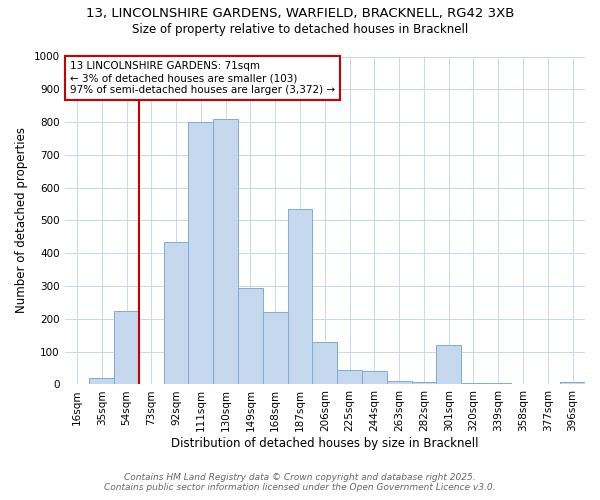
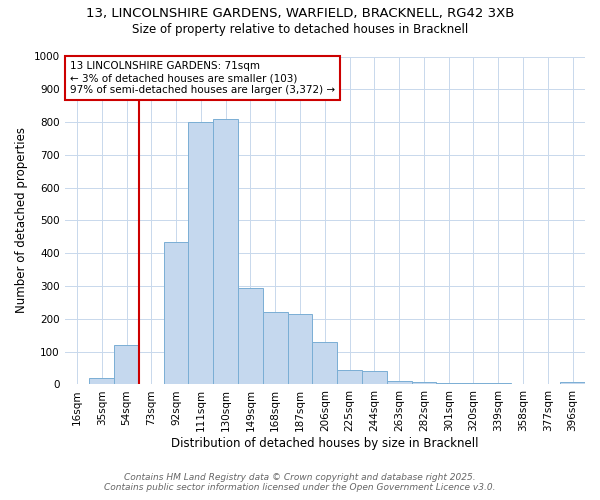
54sqm: 225 -> 120
187sqm: 535 -> 215
301sqm: 120 -> 5
